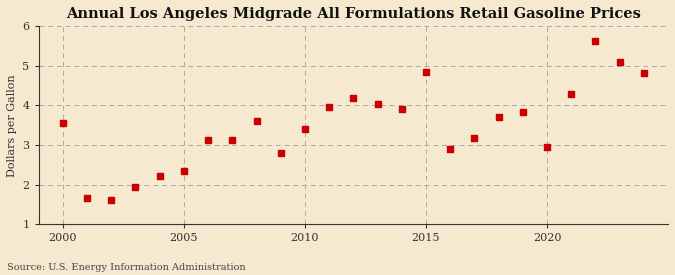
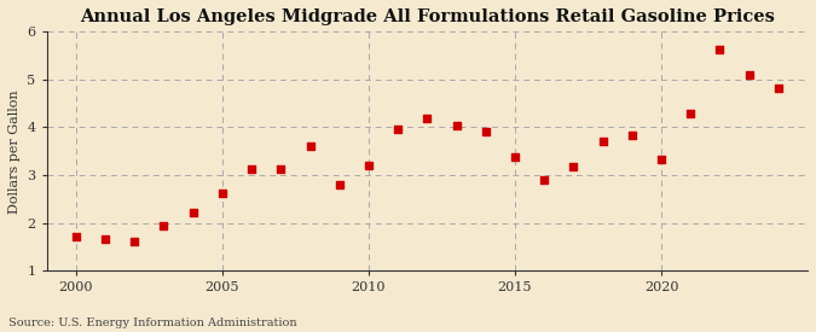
2000: 3.55 -> 1.72
2005: 2.35 -> 2.62
2010: 3.40 -> 3.21
2015: 4.85 -> 3.39
2020: 2.95 -> 3.33
